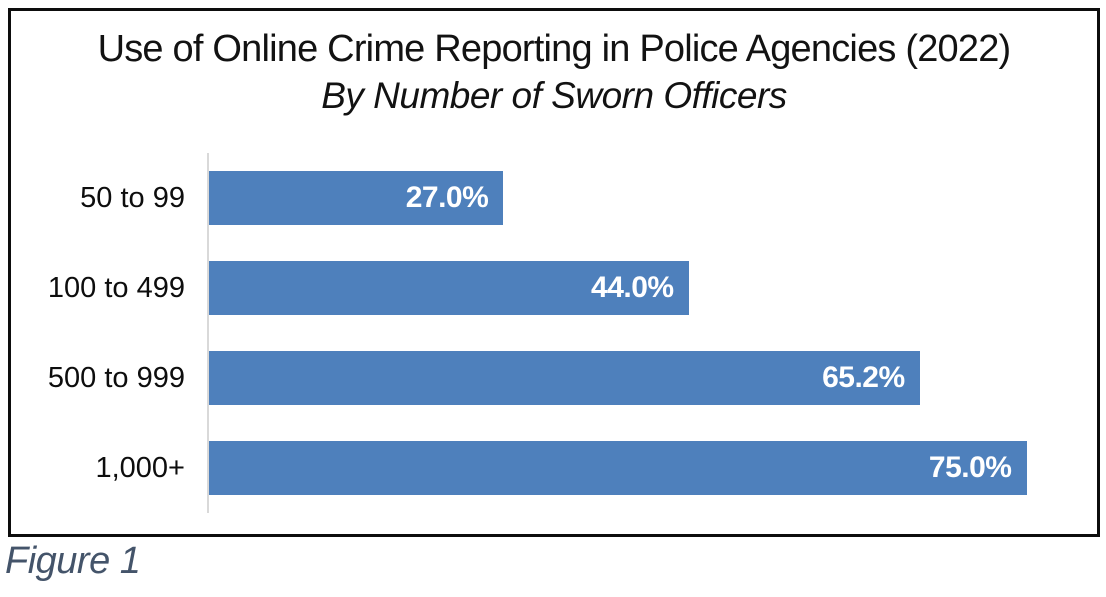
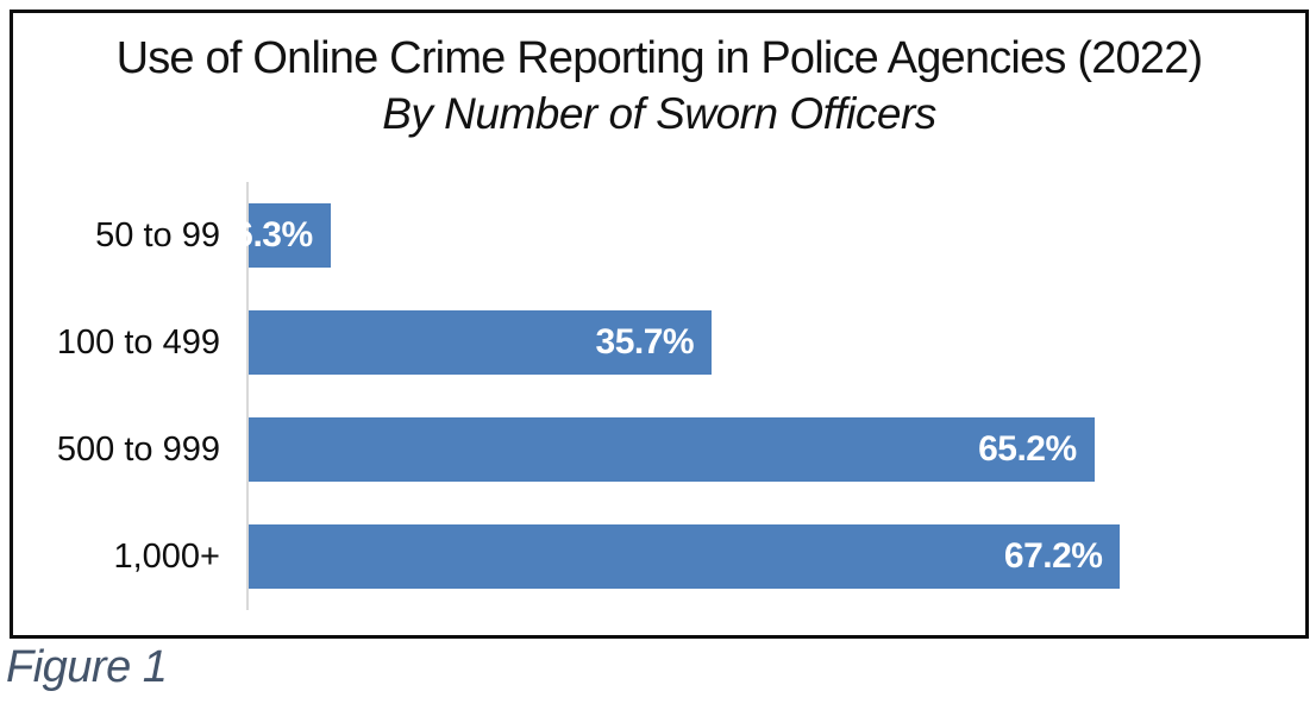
50 to 99: 27.0% -> 6.3%
100 to 499: 44.0% -> 35.7%
1,000+: 75.0% -> 67.2%
